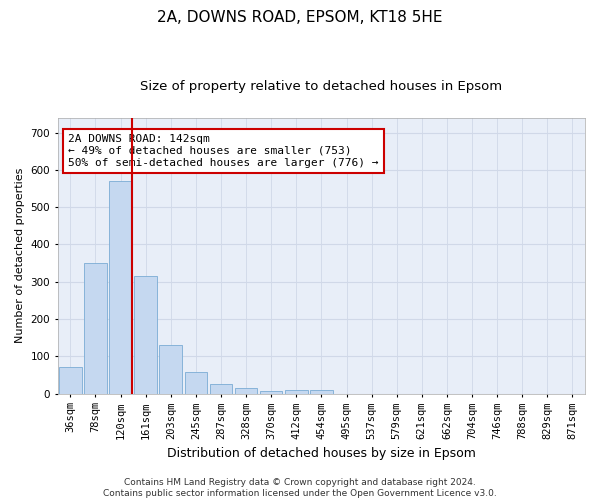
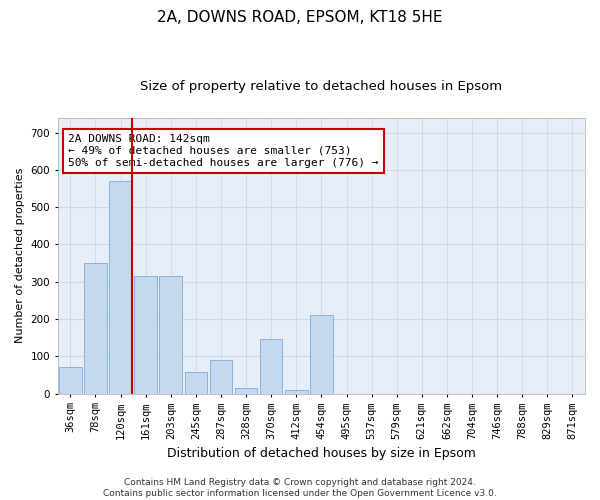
203sqm: 130 -> 315
287sqm: 25 -> 90
370sqm: 8 -> 145
454sqm: 10 -> 210
